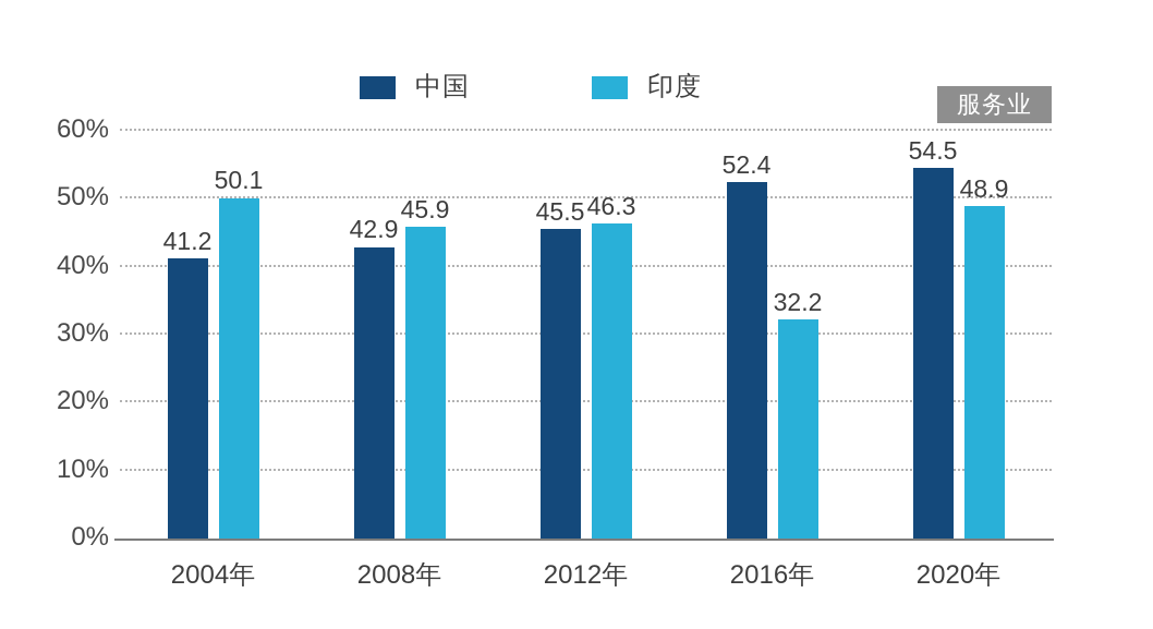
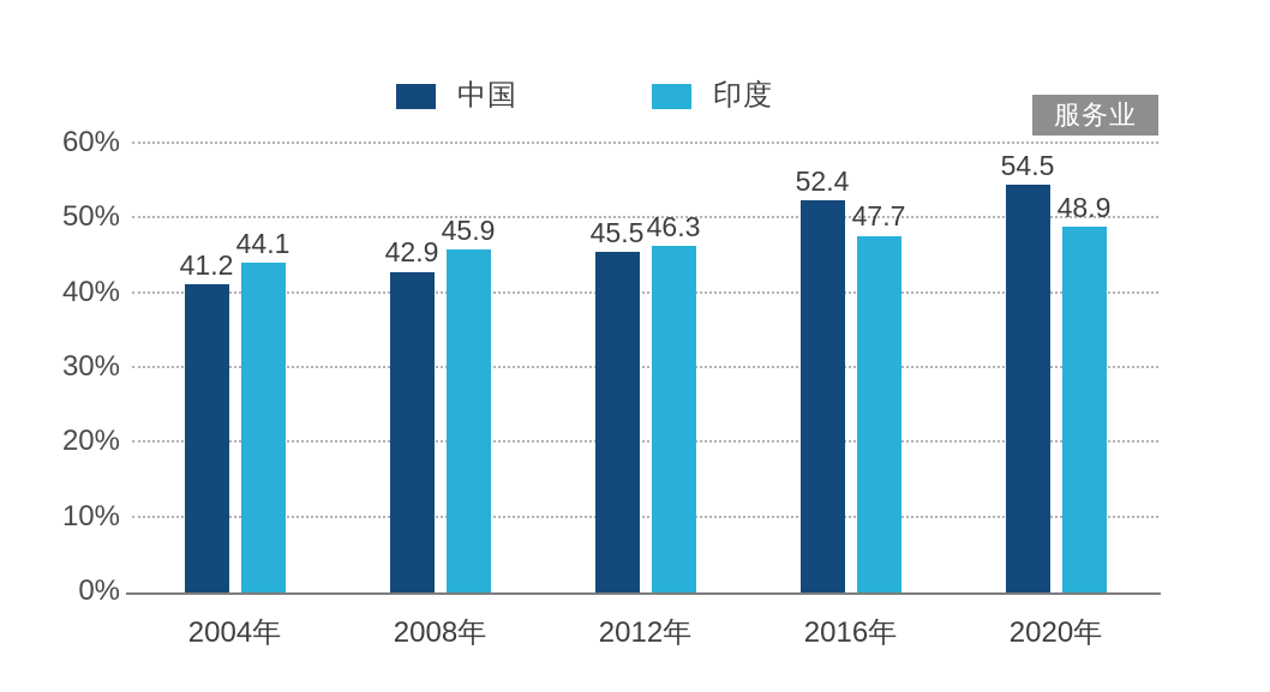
印度/2004年: 50.1 -> 44.1
印度/2016年: 32.2 -> 47.7
